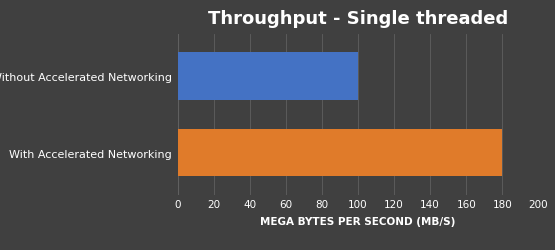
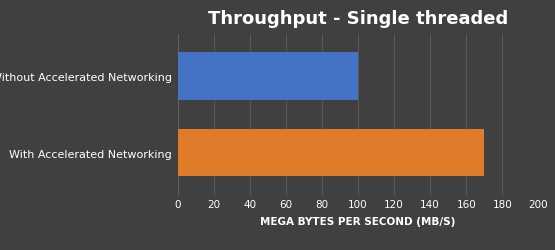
With Accelerated Networking: 180 -> 170
